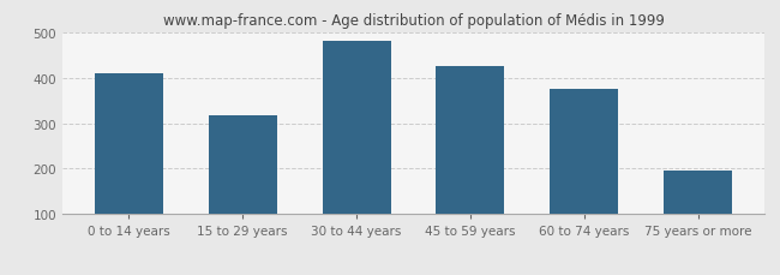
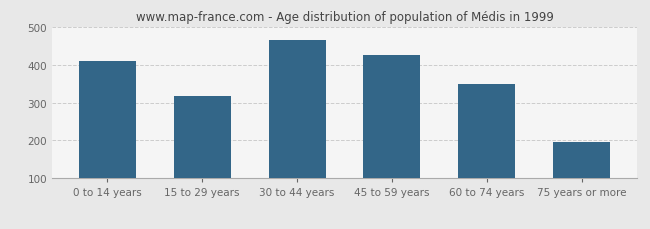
30 to 44 years: 480 -> 466
60 to 74 years: 375 -> 350
